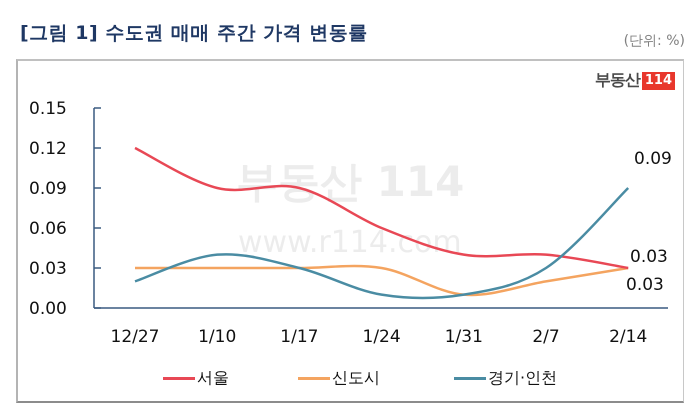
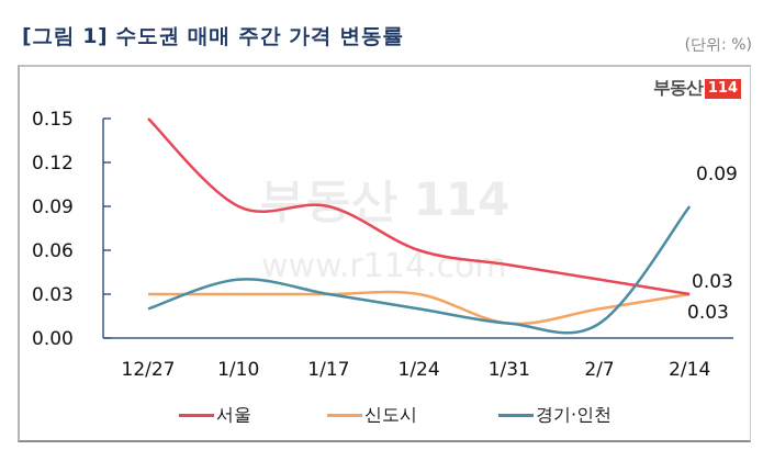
서울/12/27: 0.12 -> 0.15
경기·인천/1/24: 0.01 -> 0.02
서울/1/31: 0.04 -> 0.05
경기·인천/2/7: 0.03 -> 0.01
